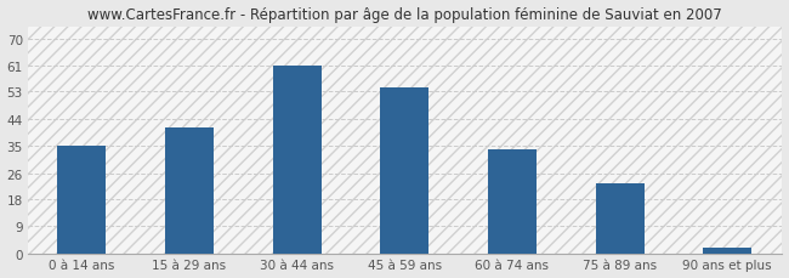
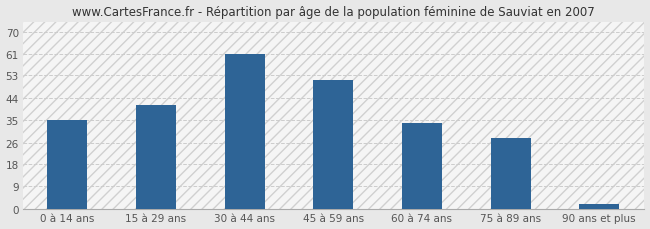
45 à 59 ans: 54 -> 51
75 à 89 ans: 23 -> 28
